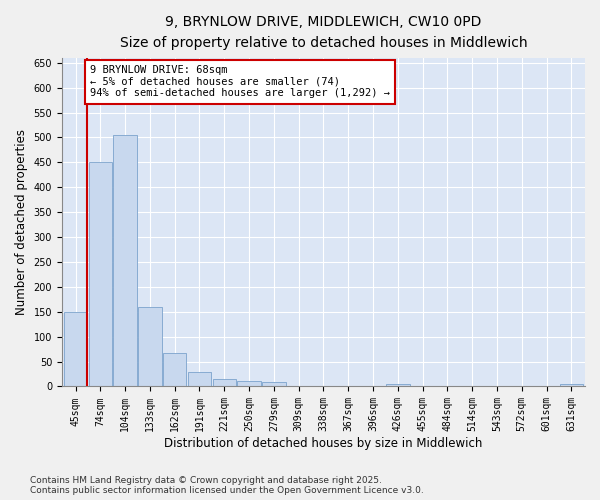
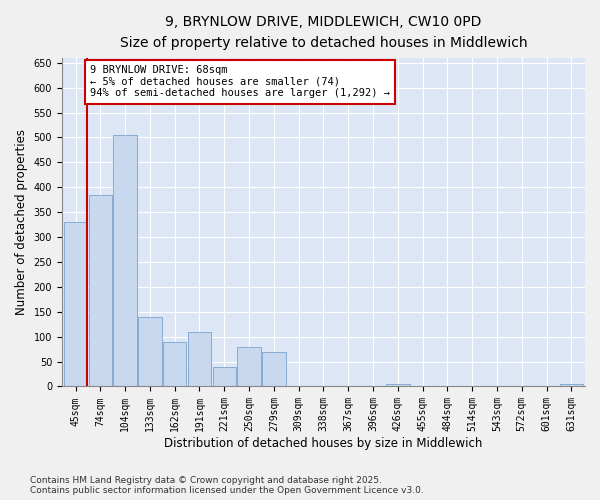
45sqm: 150 -> 330
74sqm: 450 -> 385
133sqm: 160 -> 140
162sqm: 68 -> 90
191sqm: 30 -> 110
221sqm: 14 -> 40
250sqm: 10 -> 80
279sqm: 8 -> 70
